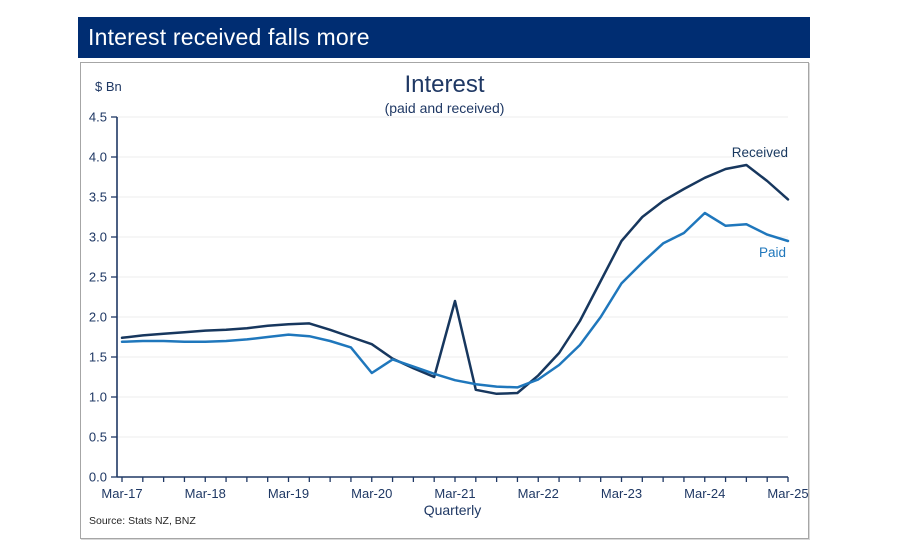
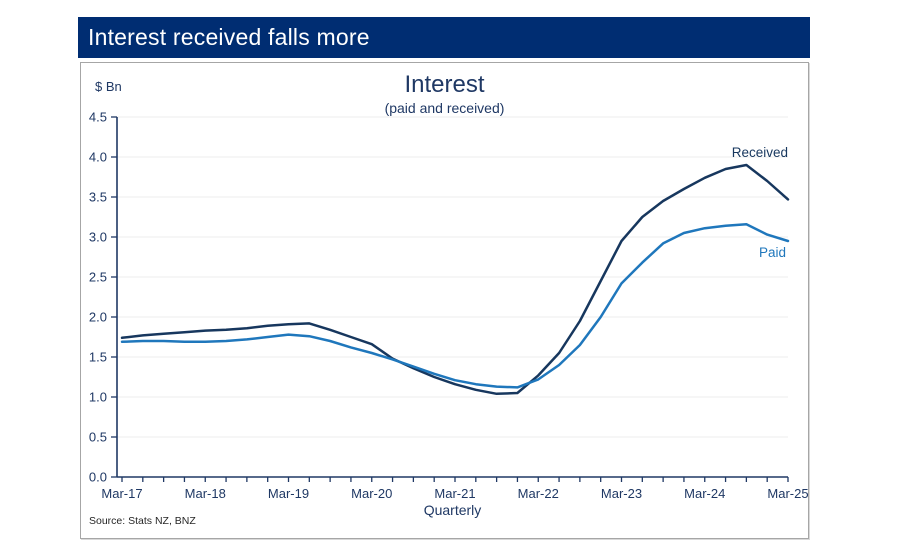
Paid/Mar-20: 1.3 -> 1.6
Received/Mar-21: 2.2 -> 1.2
Paid/Mar-24: 3.3 -> 3.1
